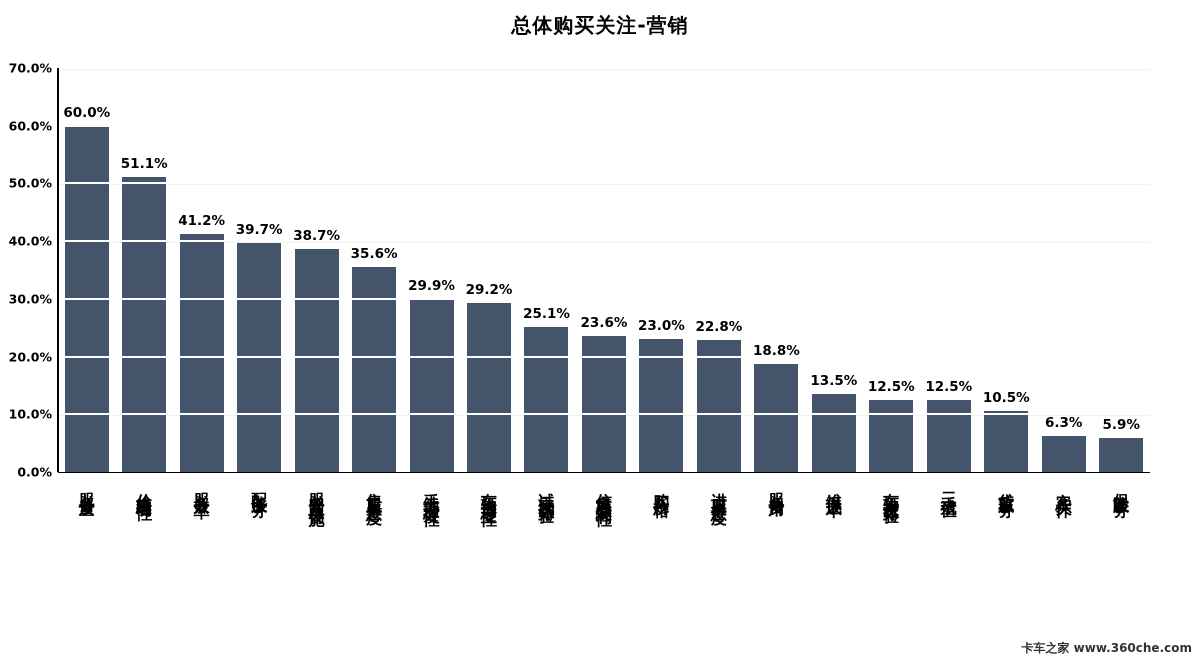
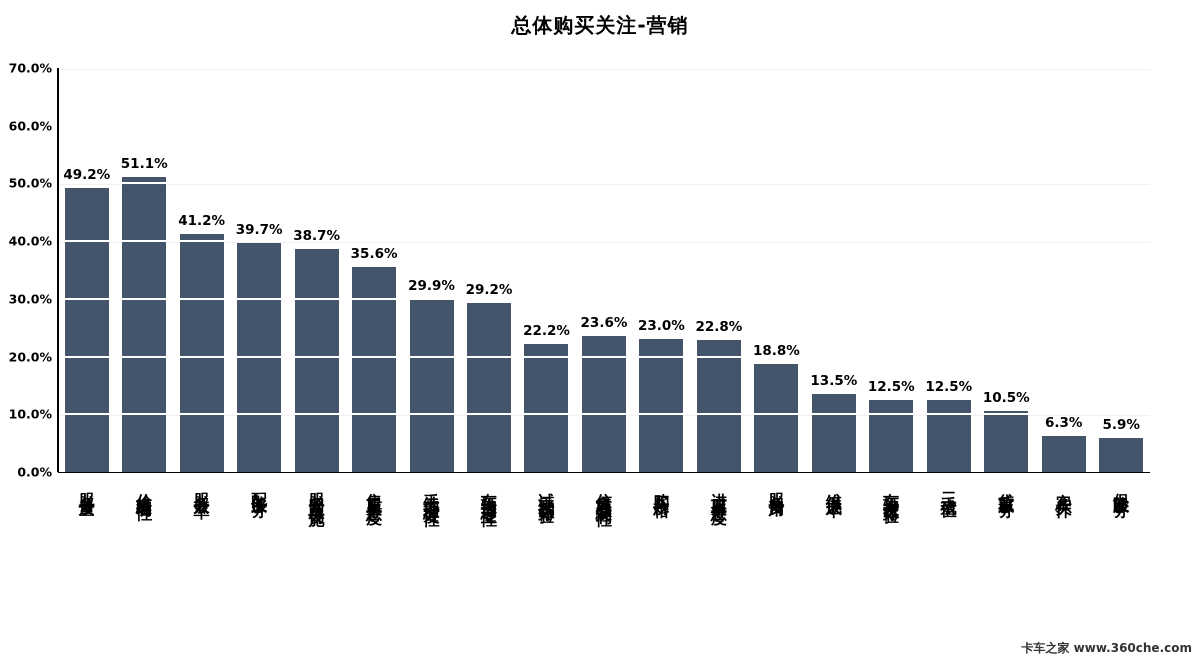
服务质量: 60.0% -> 49.2%
试乘试驾体验: 25.1% -> 22.2%
